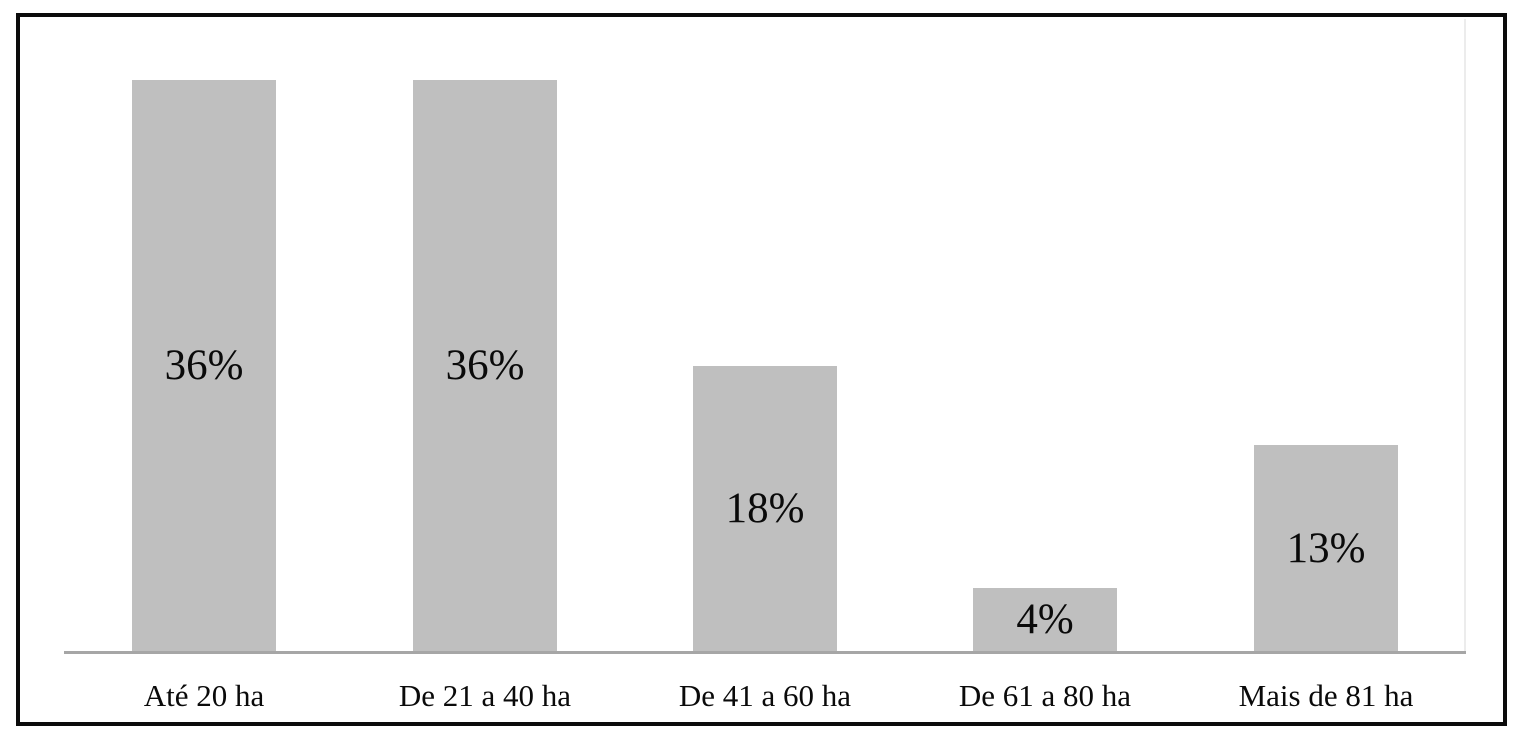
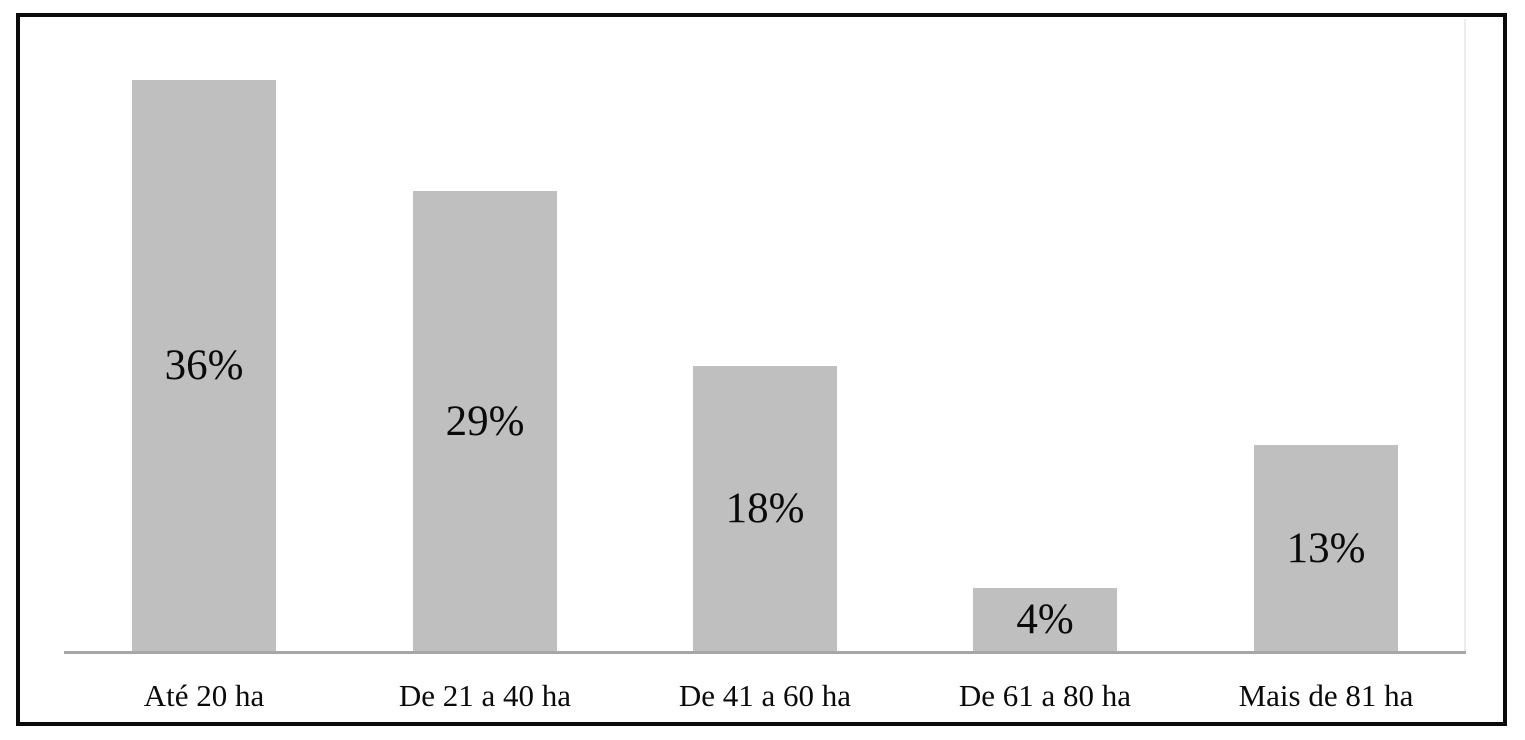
De 21 a 40 ha: 36% -> 29%
